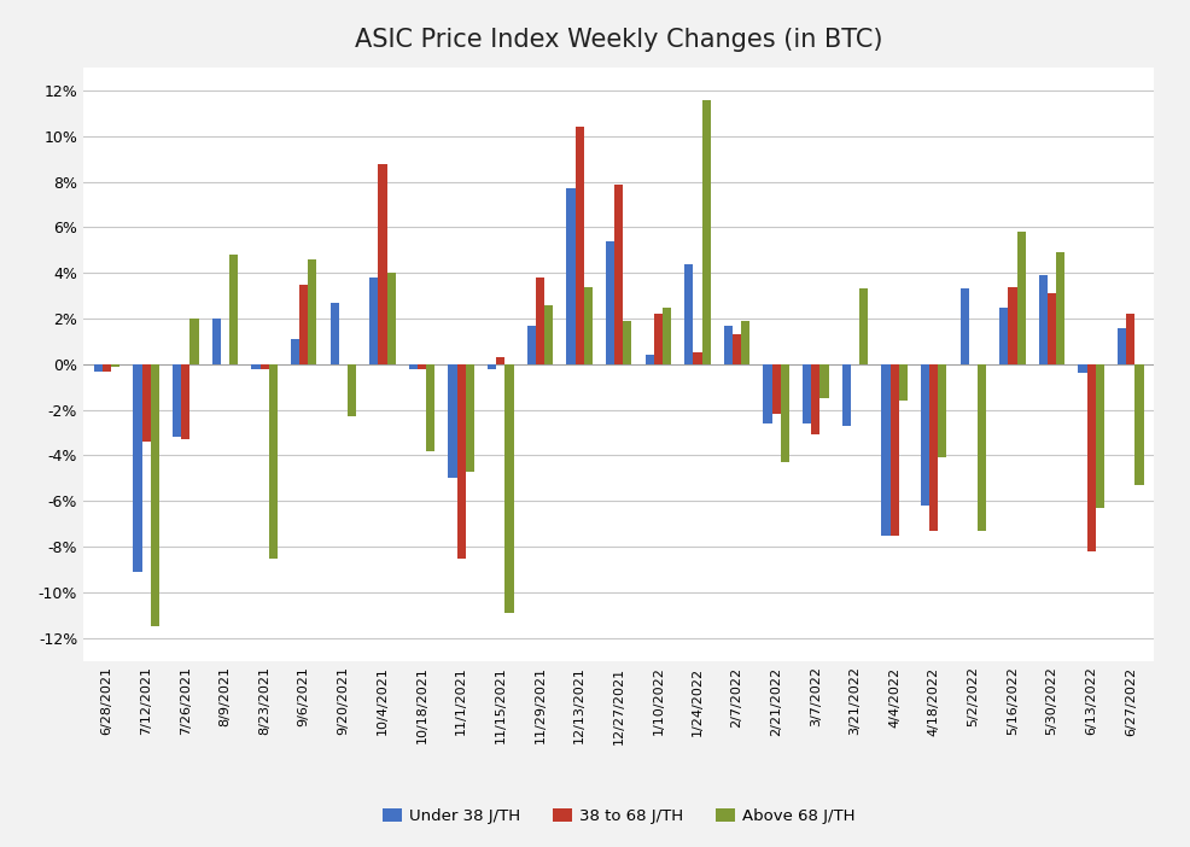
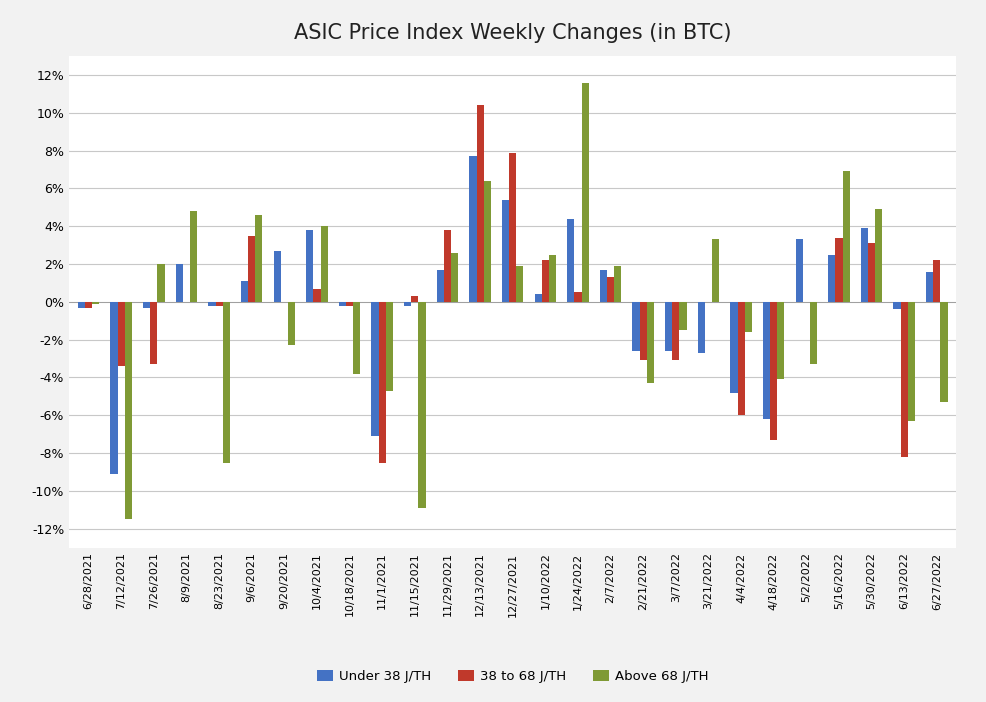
Under 38 J/TH/7/26/2021: -3.2% -> -0.3%
38 to 68 J/TH/10/4/2021: 8.8% -> 0.7%
Under 38 J/TH/11/1/2021: -5.0% -> -7.1%
Above 68 J/TH/12/13/2021: 3.4% -> 6.4%
38 to 68 J/TH/2/21/2022: -2.2% -> -3.1%
Under 38 J/TH/4/4/2022: -7.5% -> -4.8%
38 to 68 J/TH/4/4/2022: -7.5% -> -6.0%
Above 68 J/TH/5/2/2022: -7.3% -> -3.3%
Above 68 J/TH/5/16/2022: 5.8% -> 6.9%
